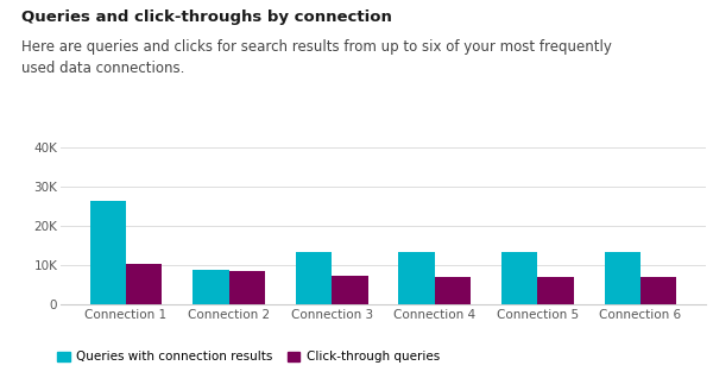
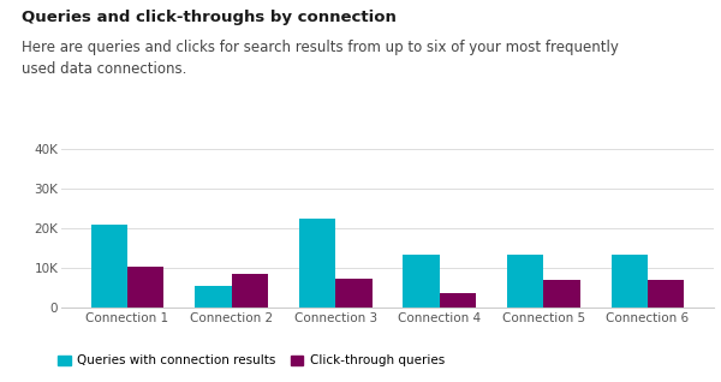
Queries with connection results/Connection 1: 26.5K -> 21.0K
Queries with connection results/Connection 2: 8.8K -> 5.5K
Queries with connection results/Connection 3: 13.3K -> 22.5K
Click-through queries/Connection 4: 7.1K -> 3.5K
